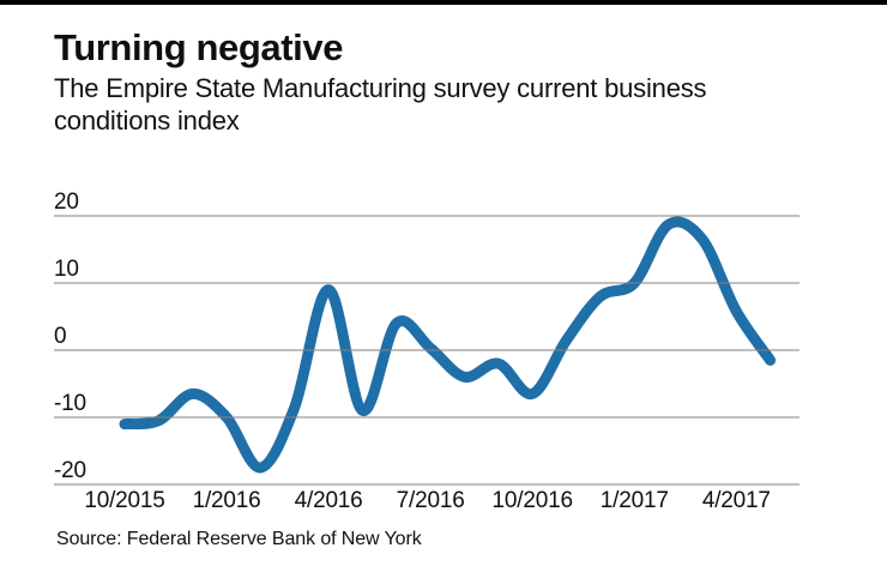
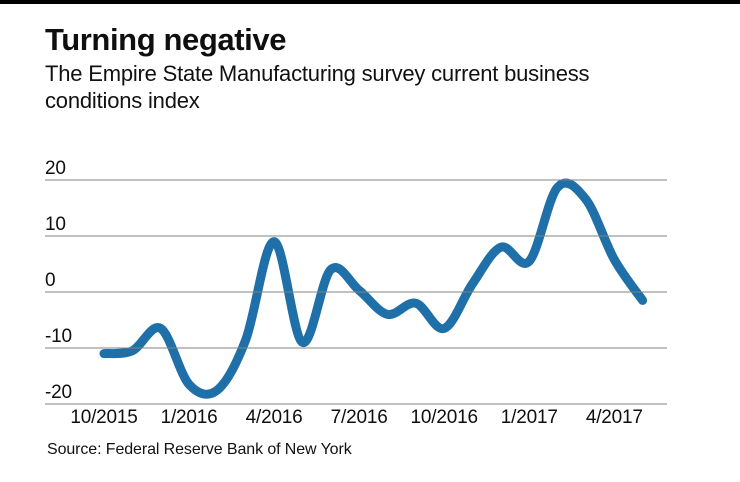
1/2016: -10 -> -16
1/2017: 10 -> 6
